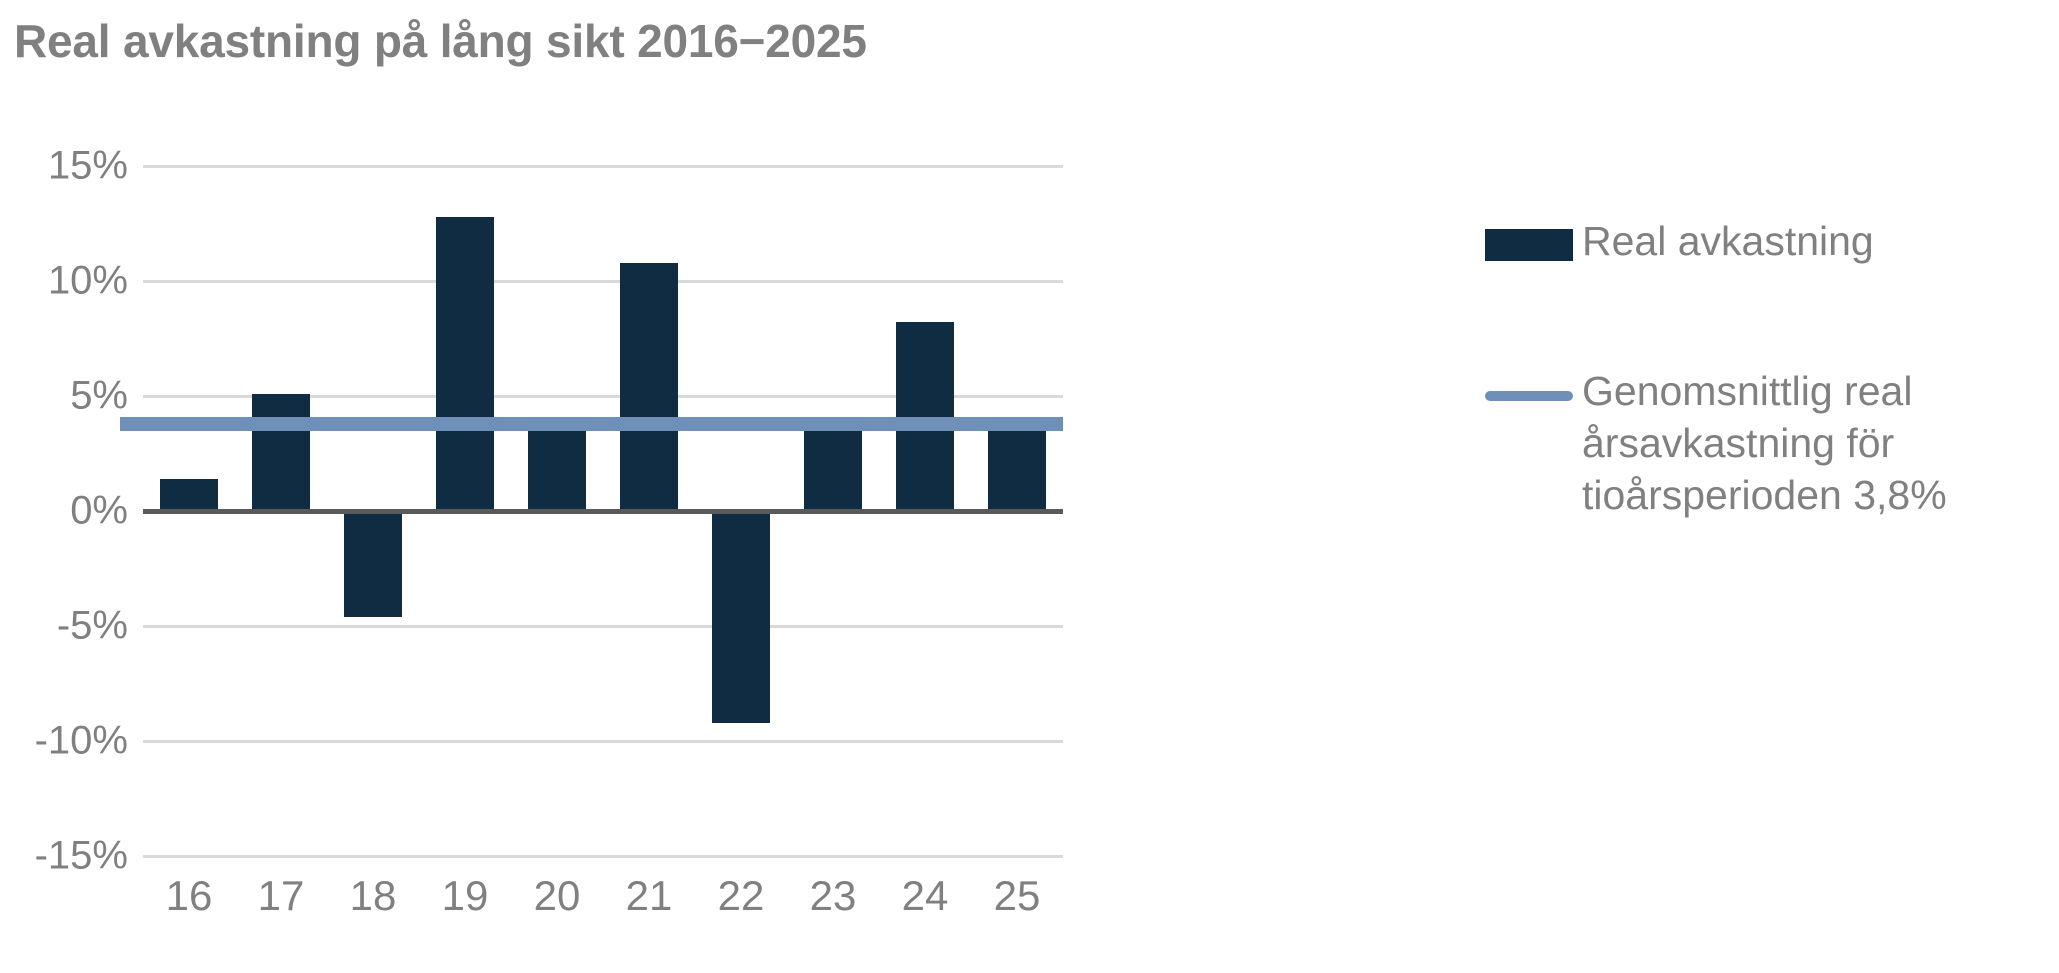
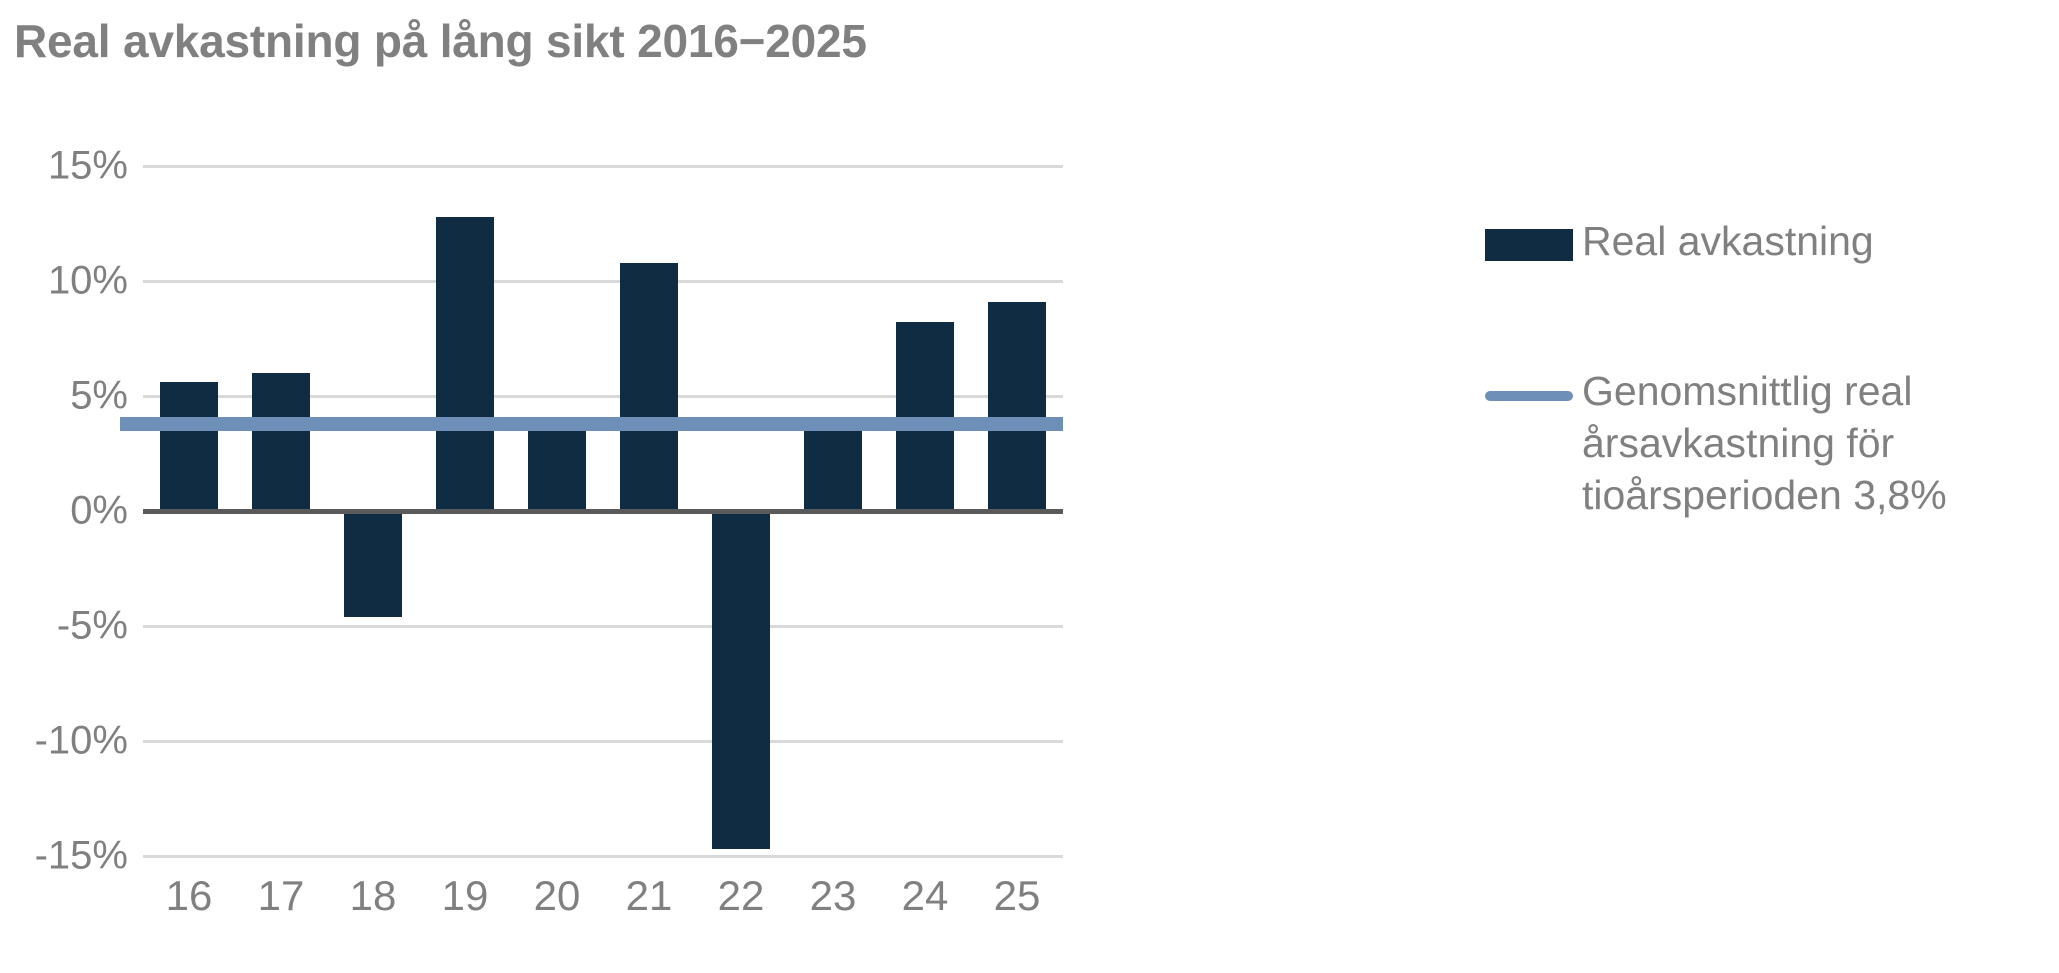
16: 1.4% -> 5.6%
17: 5.1% -> 6.0%
22: -9.2% -> -14.7%
25: 3.5% -> 9.1%
